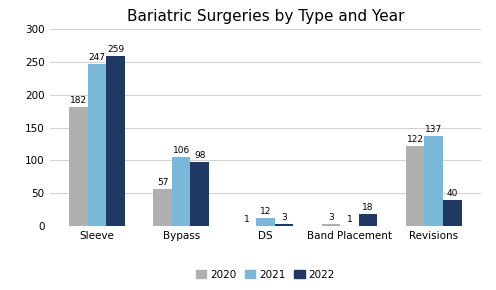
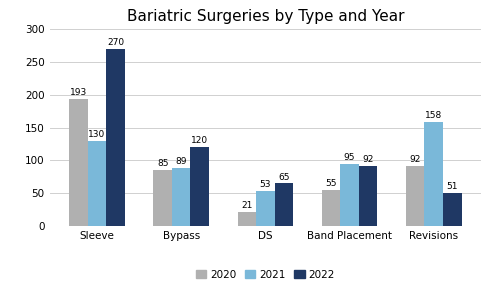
2020/Sleeve: 182 -> 193
2021/Sleeve: 247 -> 130
2022/Sleeve: 259 -> 270
2020/Bypass: 57 -> 85
2021/Bypass: 106 -> 89
2022/Bypass: 98 -> 120
2020/DS: 1 -> 21
2021/DS: 12 -> 53
2022/DS: 3 -> 65
2020/Band Placement: 3 -> 55
2021/Band Placement: 1 -> 95
2022/Band Placement: 18 -> 92
2020/Revisions: 122 -> 92
2021/Revisions: 137 -> 158
2022/Revisions: 40 -> 51
